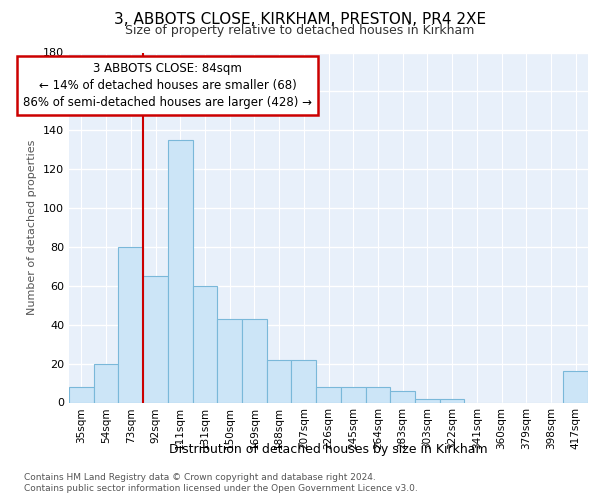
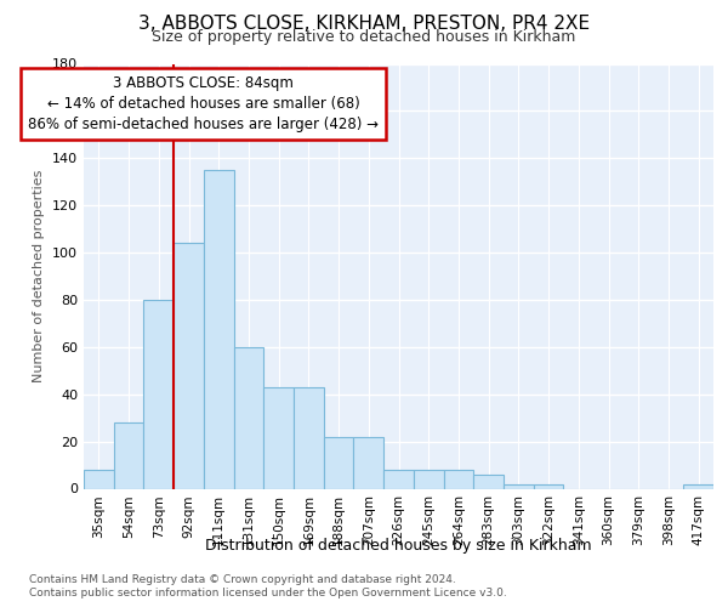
54sqm: 20 -> 28
92sqm: 65 -> 104
417sqm: 16 -> 2
